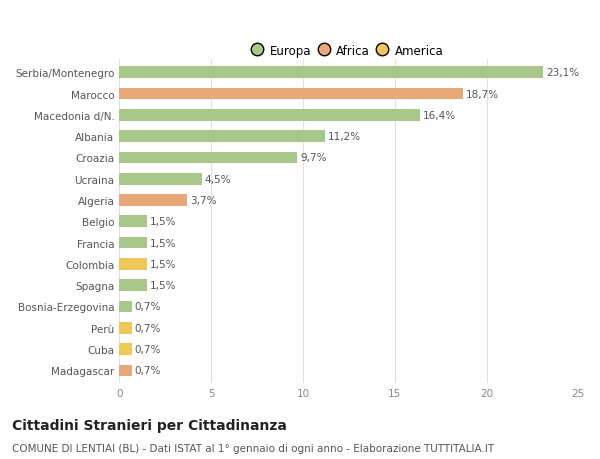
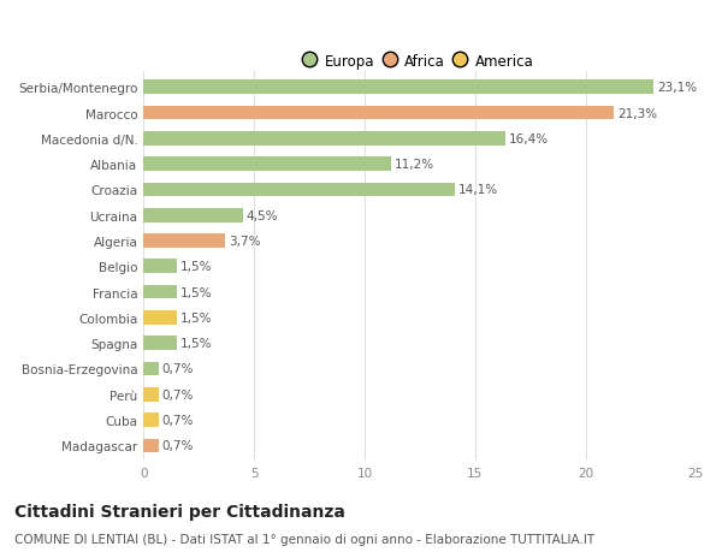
Marocco: 18,7% -> 21,3%
Croazia: 9,7% -> 14,1%
